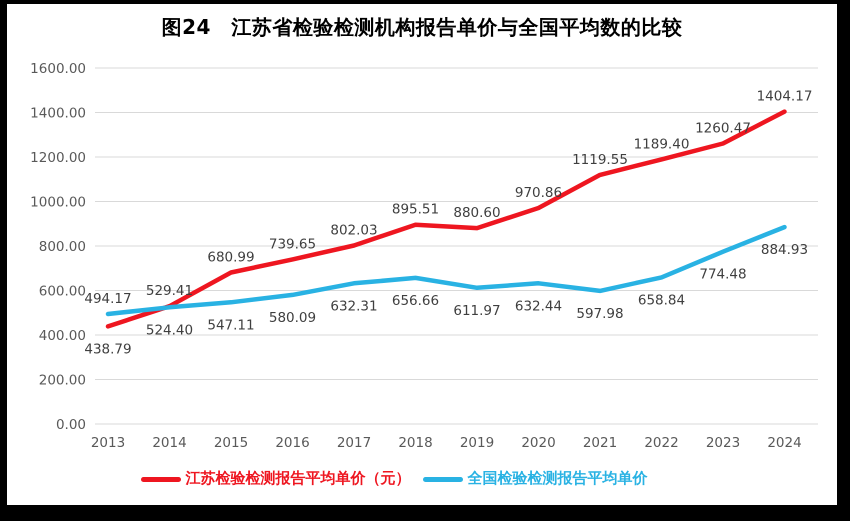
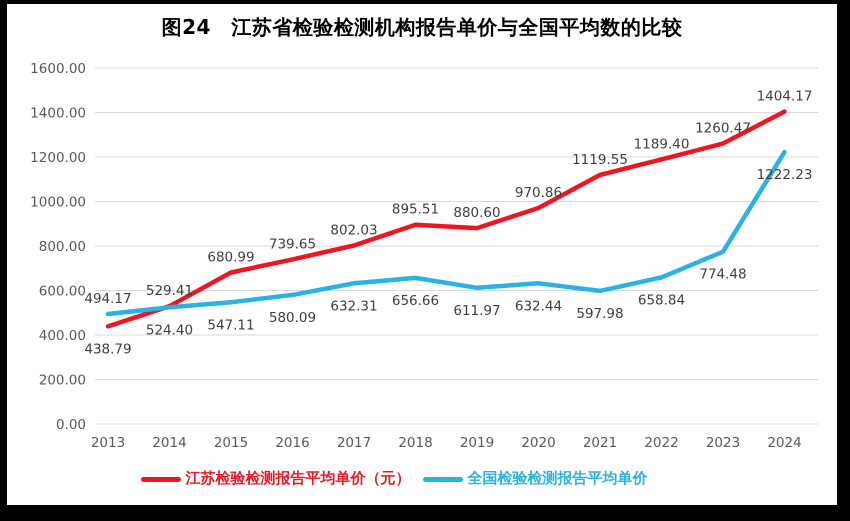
全国检验检测报告平均单价/2024: 884.93 -> 1222.23
